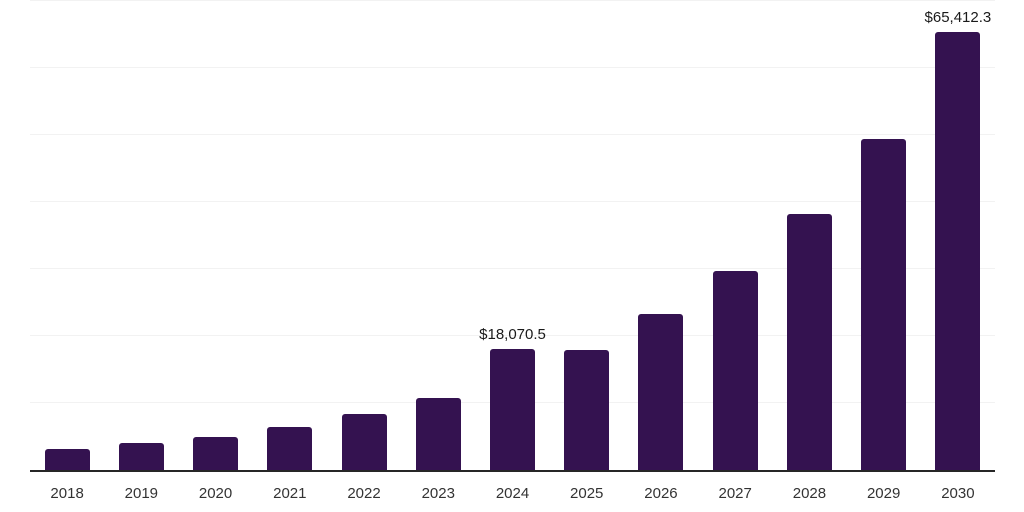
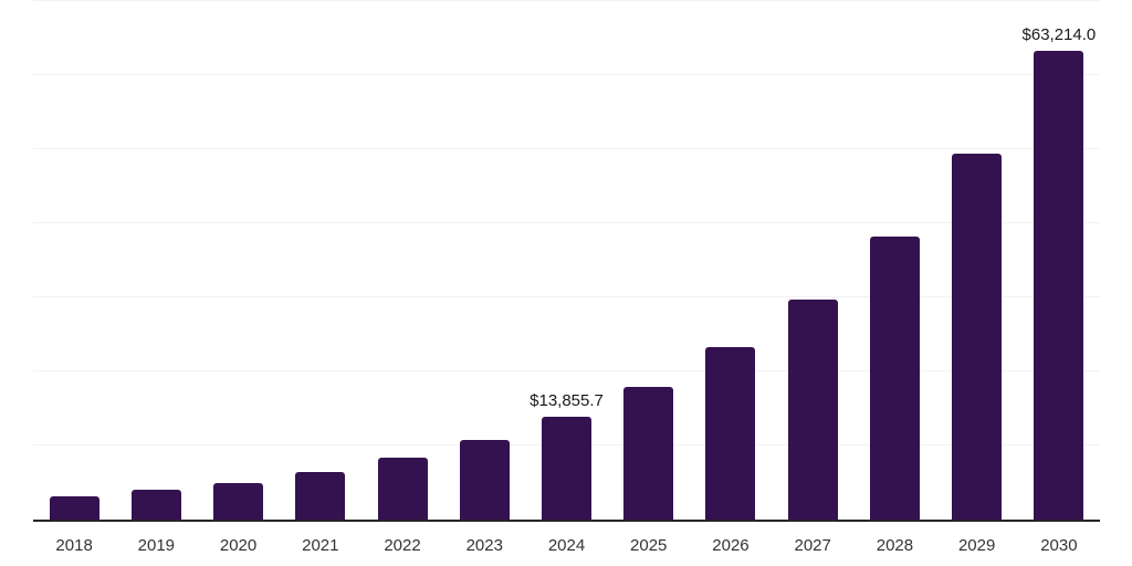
2024: $18,070.5 -> $13,855.7
2030: $65,412.3 -> $63,214.0
